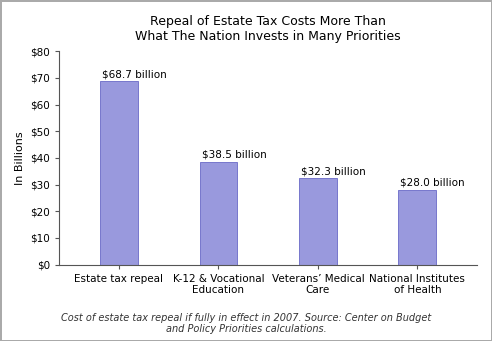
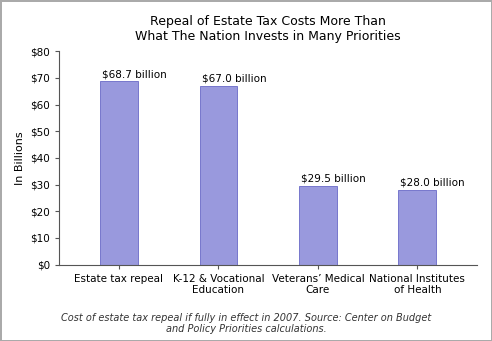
K-12 & Vocational Education: $38.5 -> $67.0
Veterans’ Medical Care: $32.3 -> $29.5
